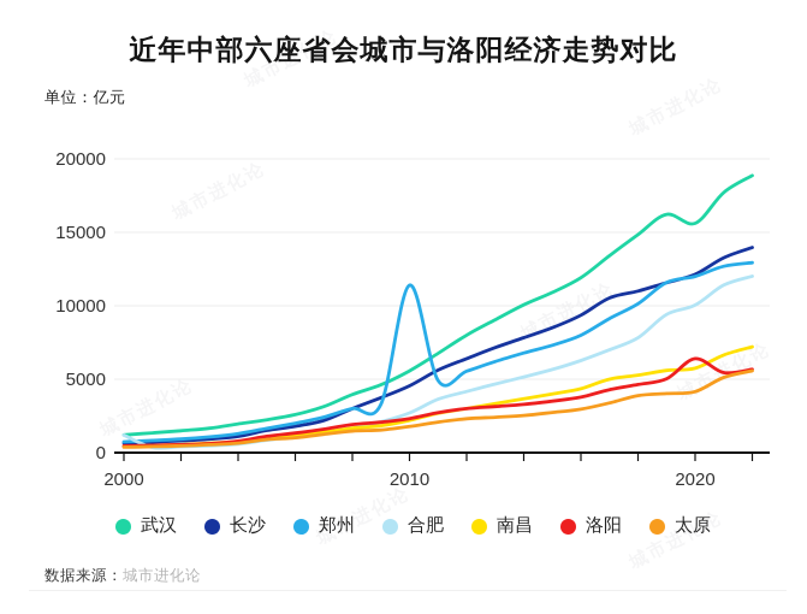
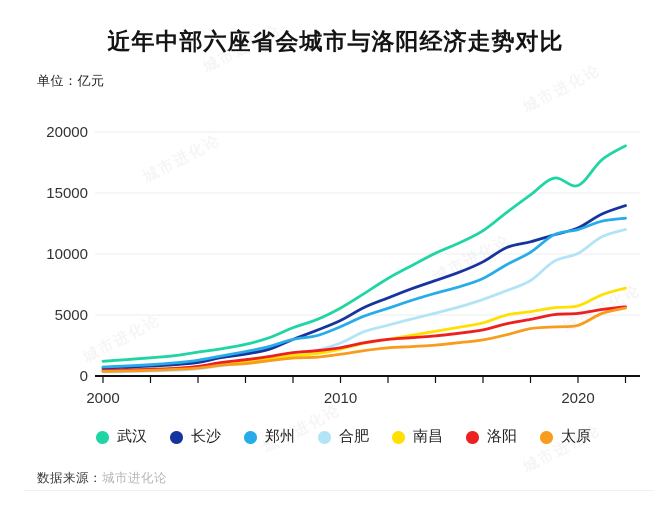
合肥/2000: 1200 -> 300
郑州/2010: 11400 -> 4000
洛阳/2020: 6400 -> 5100
